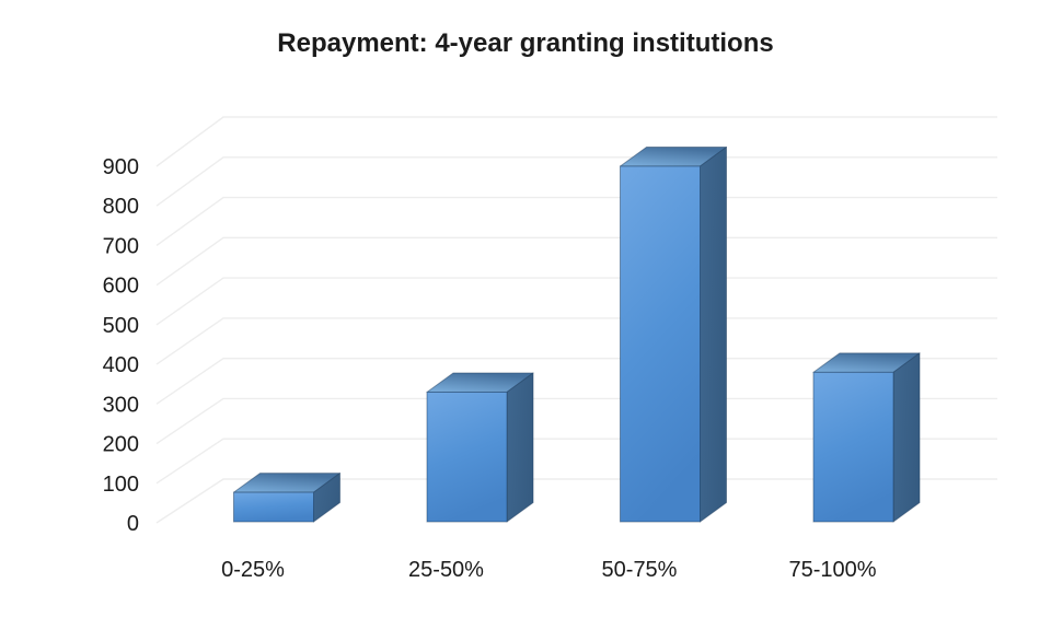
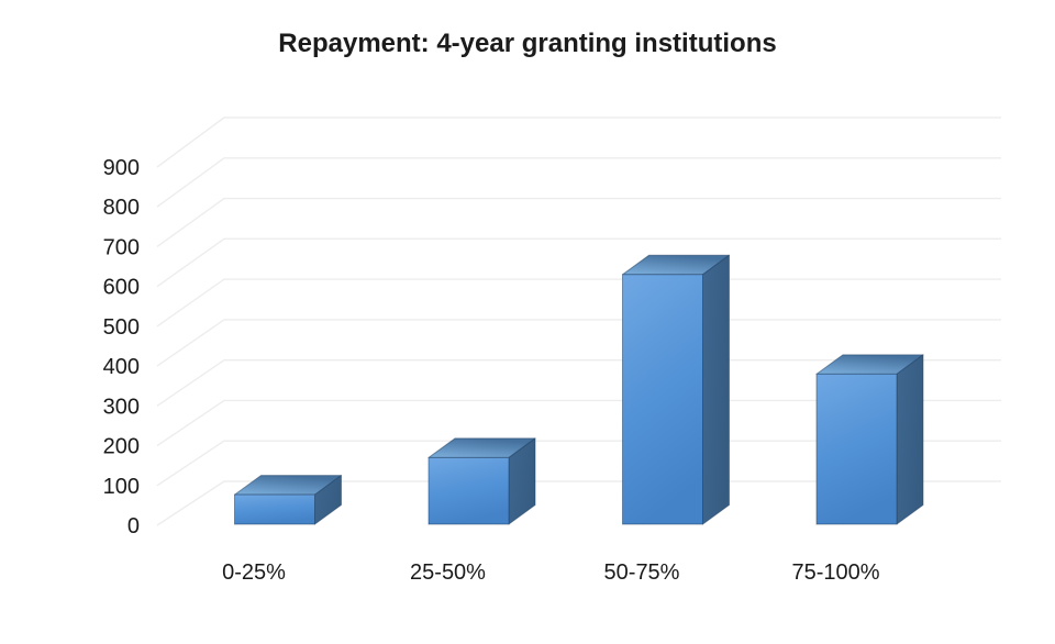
25-50%: 330 -> 170
50-75%: 900 -> 630
